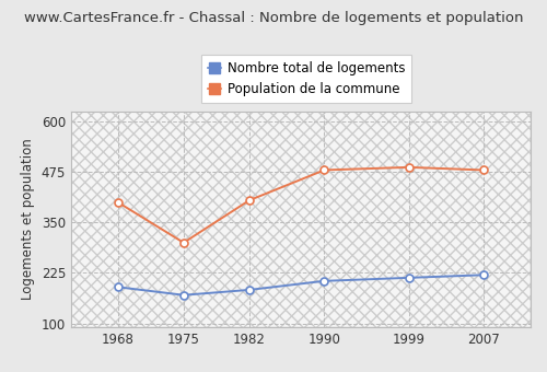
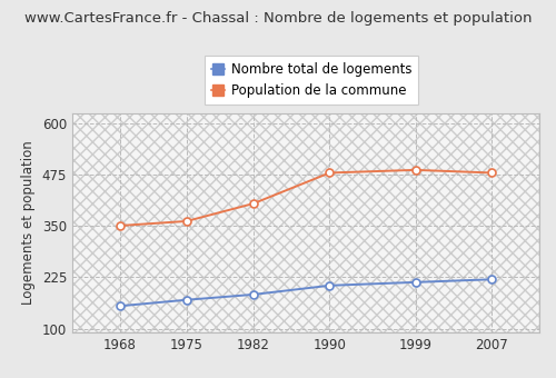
Nombre total de logements/1968: 190 -> 155
Population de la commune/1968: 400 -> 351
Population de la commune/1975: 300 -> 362
